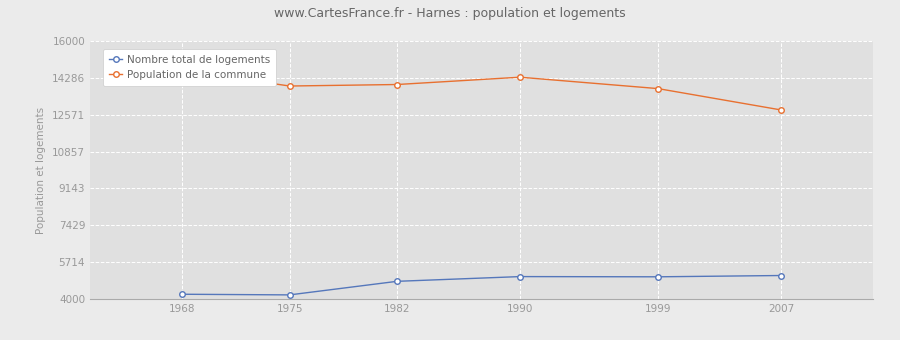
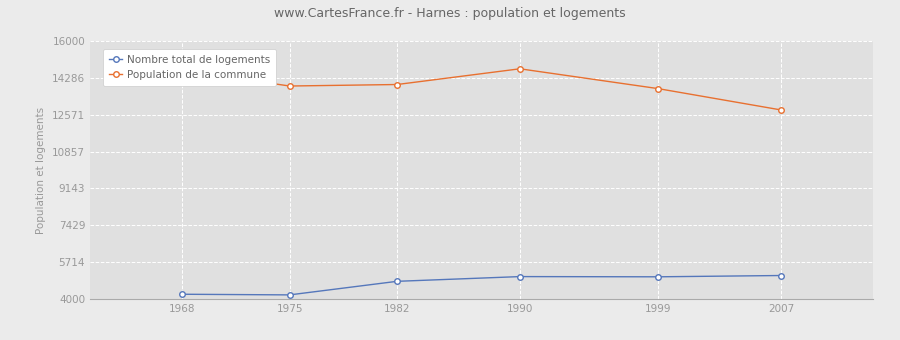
Population de la commune/1990: 14310 -> 14700
